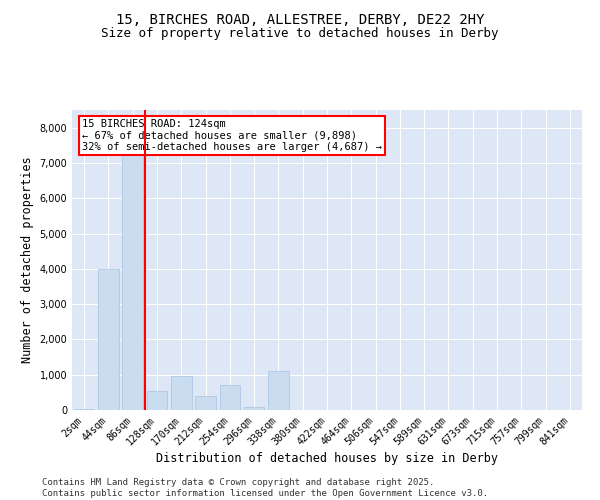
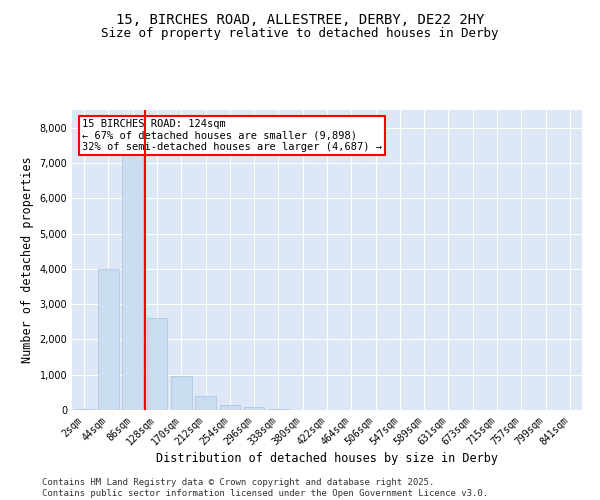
128sqm: 550 -> 2,600
254sqm: 700 -> 130
338sqm: 1,100 -> 20
